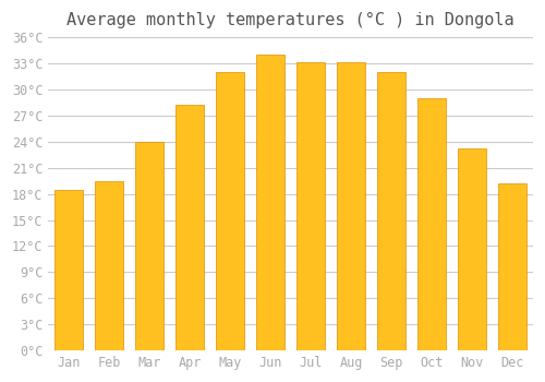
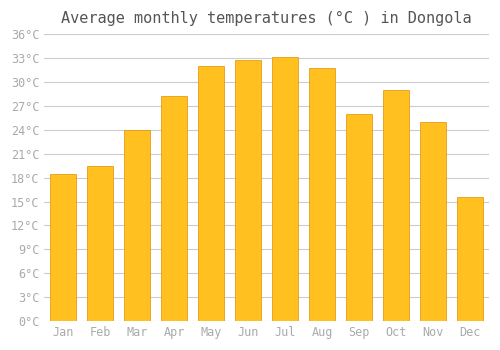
Jun: 34.0°C -> 32.8°C
Aug: 33.2°C -> 31.8°C
Sep: 32.0°C -> 26.0°C
Nov: 23.2°C -> 25.0°C
Dec: 19.2°C -> 15.6°C
